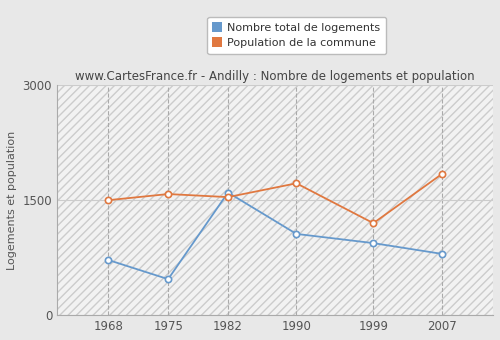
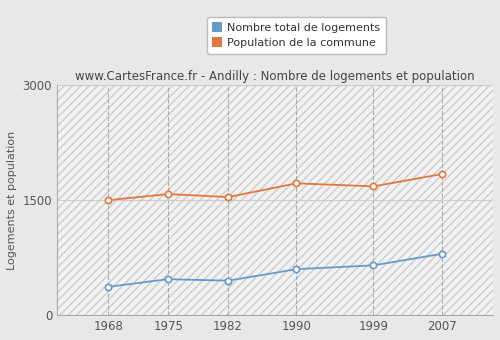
Nombre total de logements/1968: 720 -> 370
Nombre total de logements/1982: 1600 -> 450
Nombre total de logements/1990: 1060 -> 600
Nombre total de logements/1999: 940 -> 650
Population de la commune/1999: 1200 -> 1680
